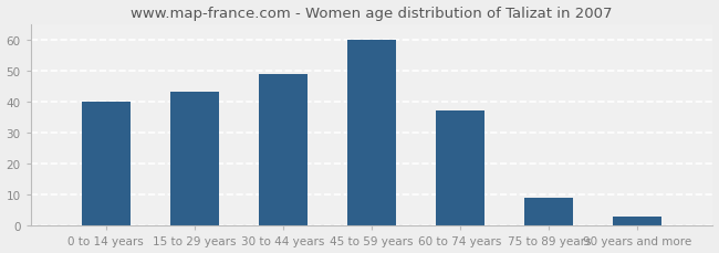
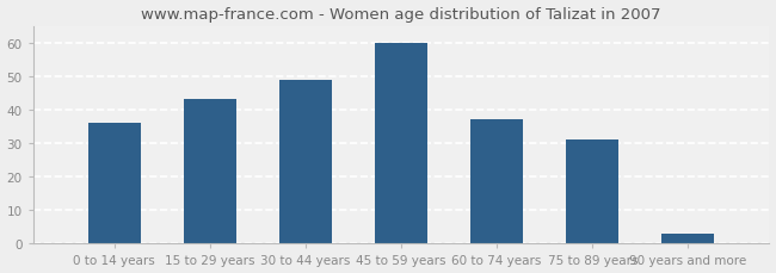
0 to 14 years: 40 -> 36
75 to 89 years: 9 -> 31
